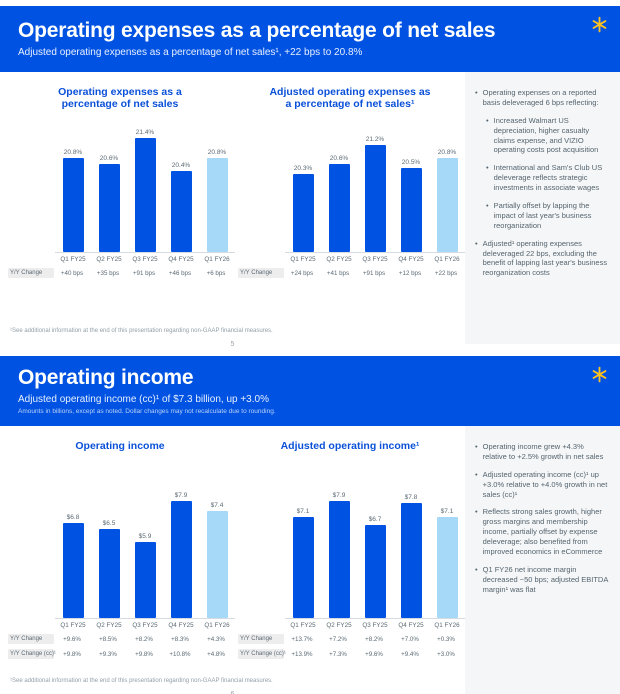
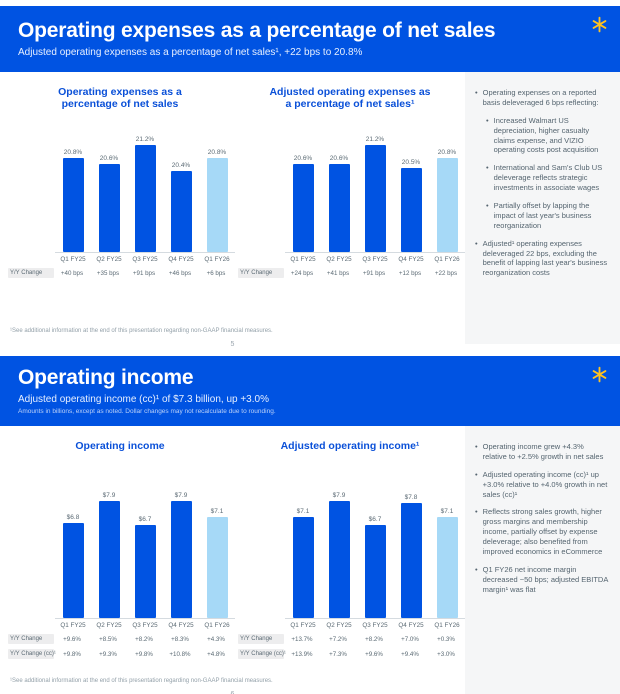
Operating expenses as a percentage of net sales/Q3 FY25: 21.4% -> 21.2%
Adjusted operating expenses as a percentage of net sales¹/Q1 FY25: 20.3% -> 20.6%
Operating income/Q2 FY25: $6.5 -> $7.9
Operating income/Q3 FY25: $5.9 -> $6.7
Operating income/Q1 FY26: $7.4 -> $7.1
